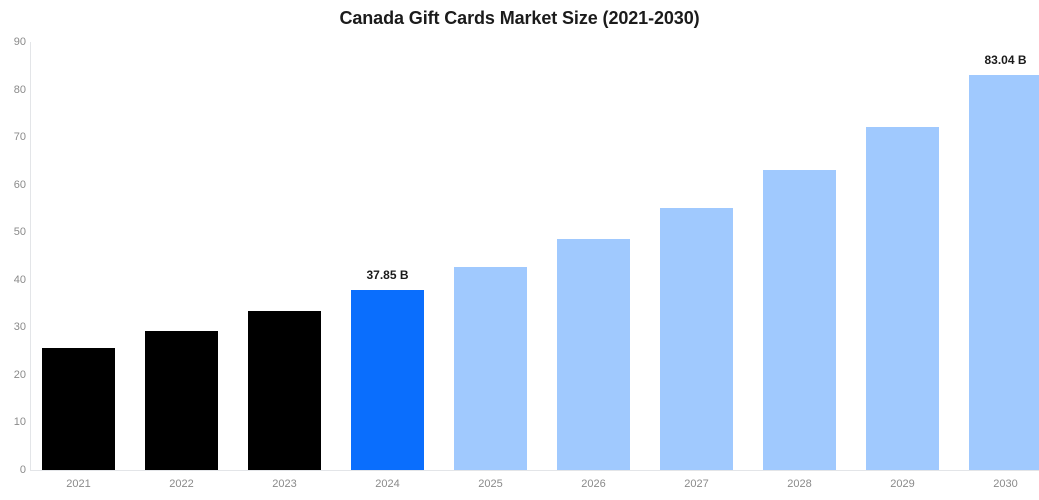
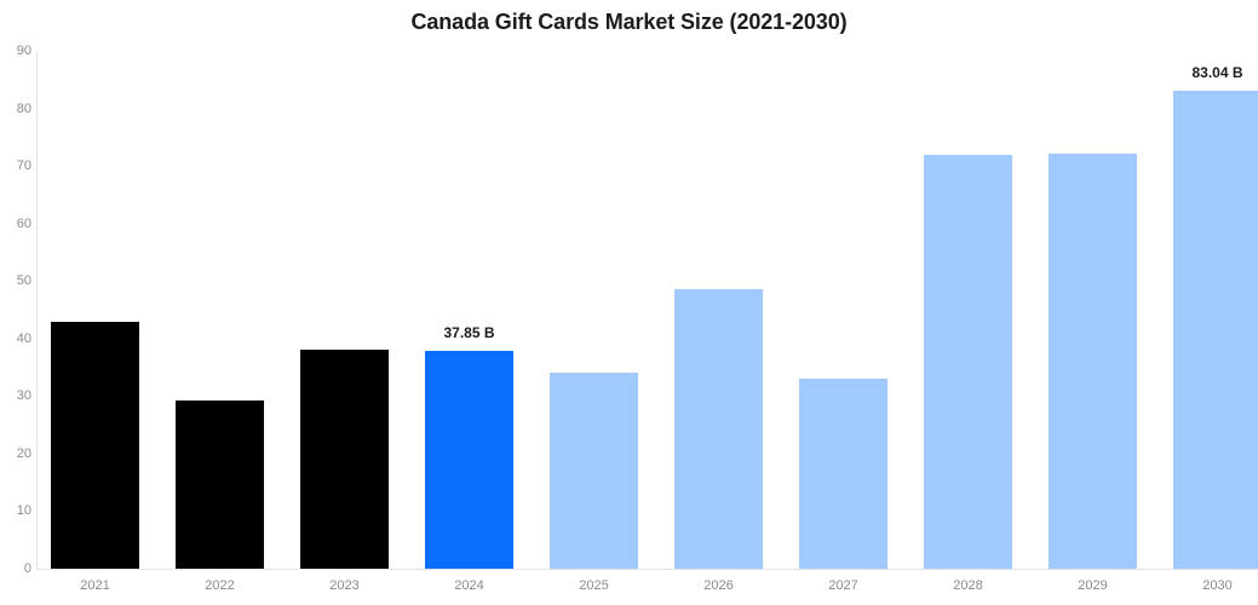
2021: 26 -> 43
2023: 33 -> 38
2025: 43 -> 34
2027: 55 -> 33
2028: 63 -> 72
